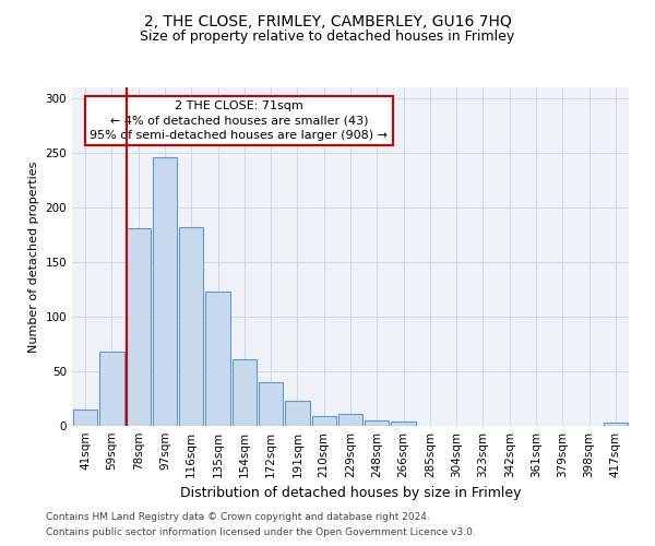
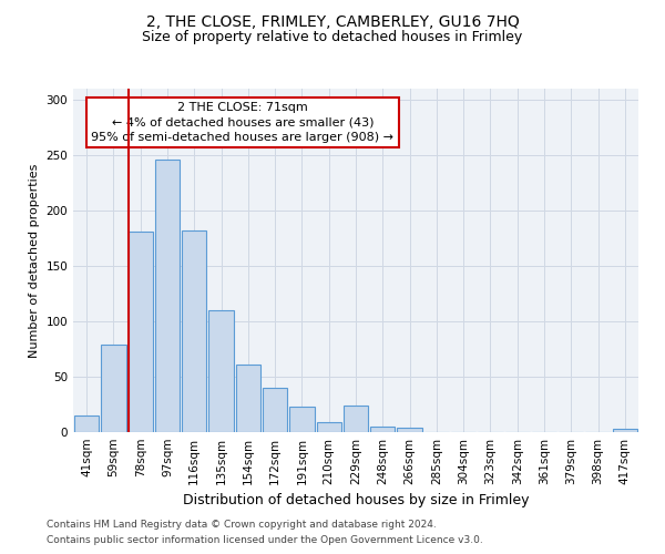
59sqm: 68 -> 79
135sqm: 123 -> 110
229sqm: 11 -> 24
